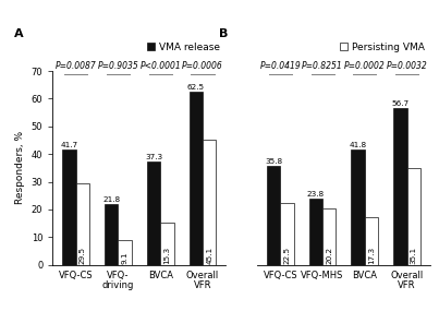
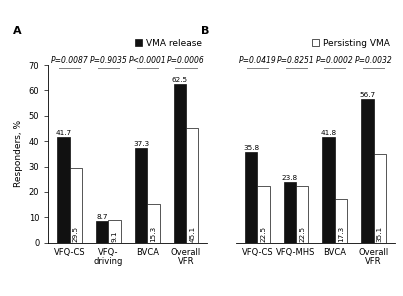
VMA release/VFQ- driving: 21.8 -> 8.7
Persisting VMA/VFQ-MHS: 20.2 -> 22.5
